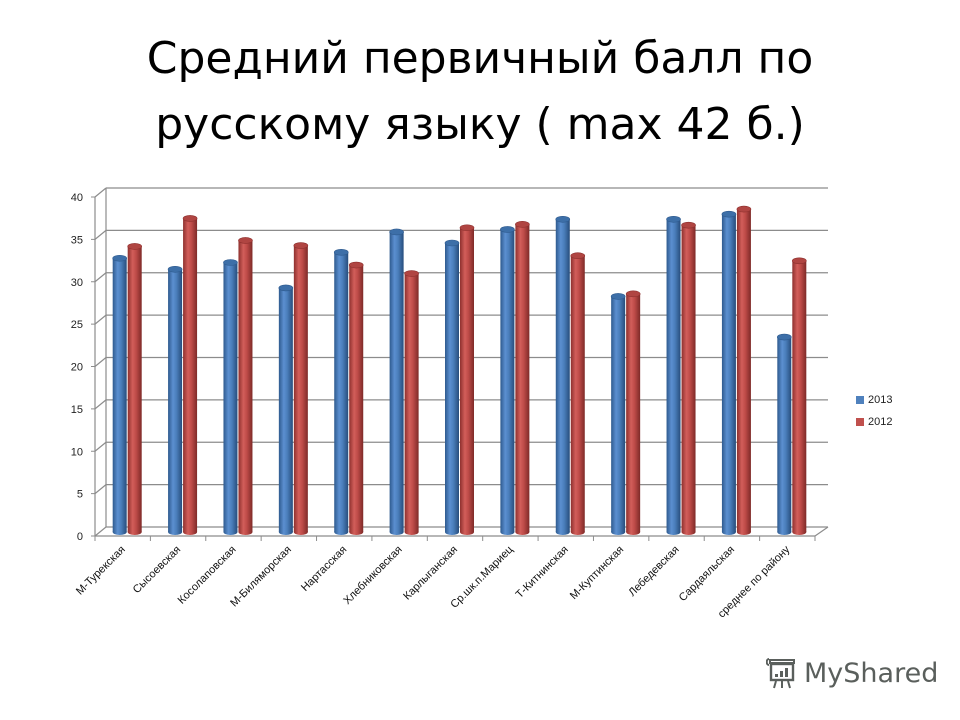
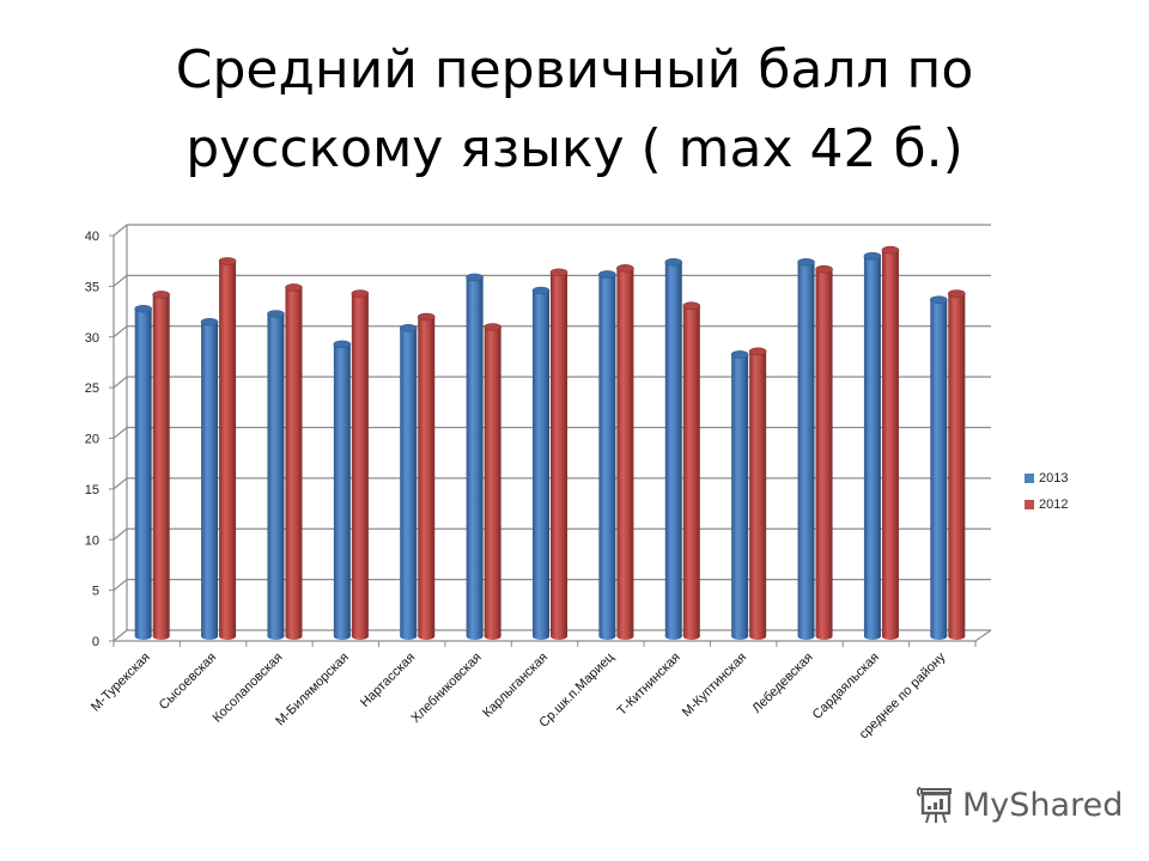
2013/Нартасская: 33 -> 30
2013/среднее по району: 23 -> 33
2012/среднее по району: 32 -> 34
